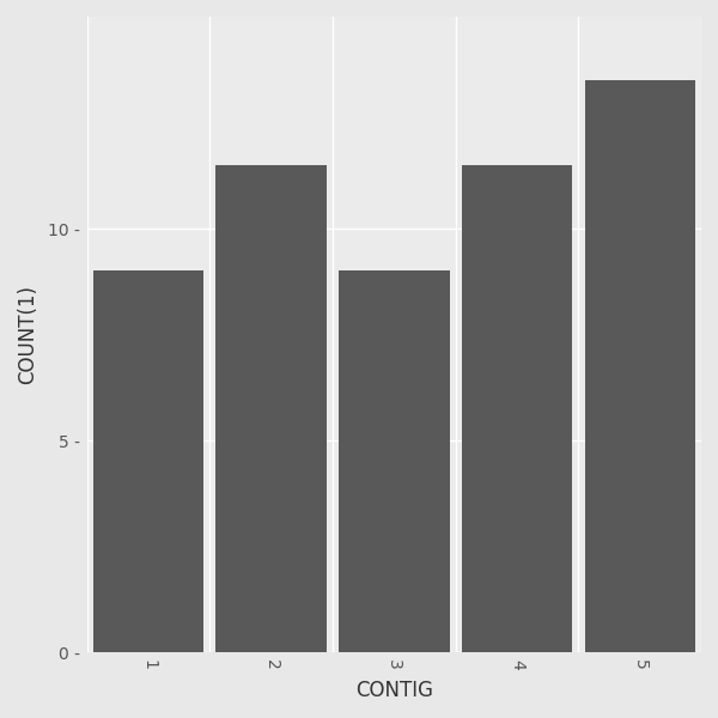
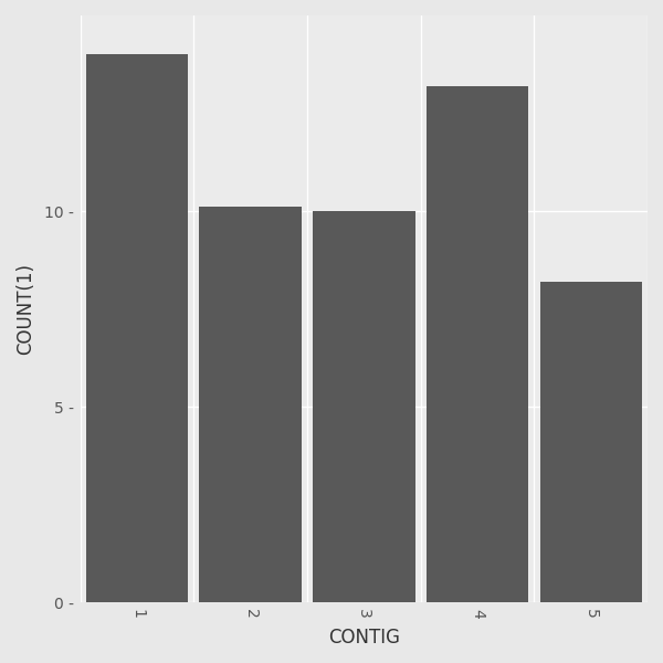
1: 9.0 - -> 14.0 -
2: 11.5 - -> 10.1 -
3: 9.0 - -> 10.0 -
4: 11.5 - -> 13.2 -
5: 13.5 - -> 8.2 -
